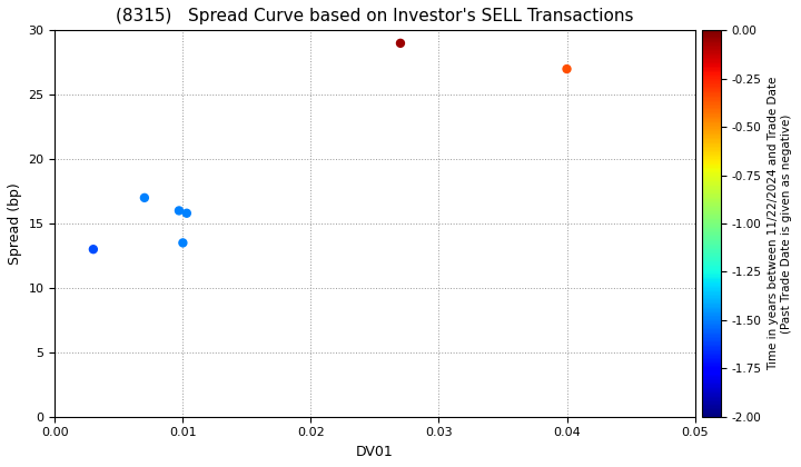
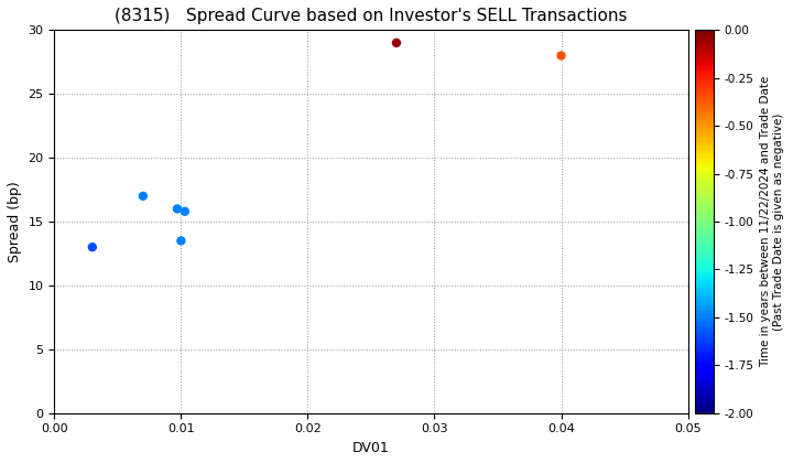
0.04: 27.0 -> 28.0
